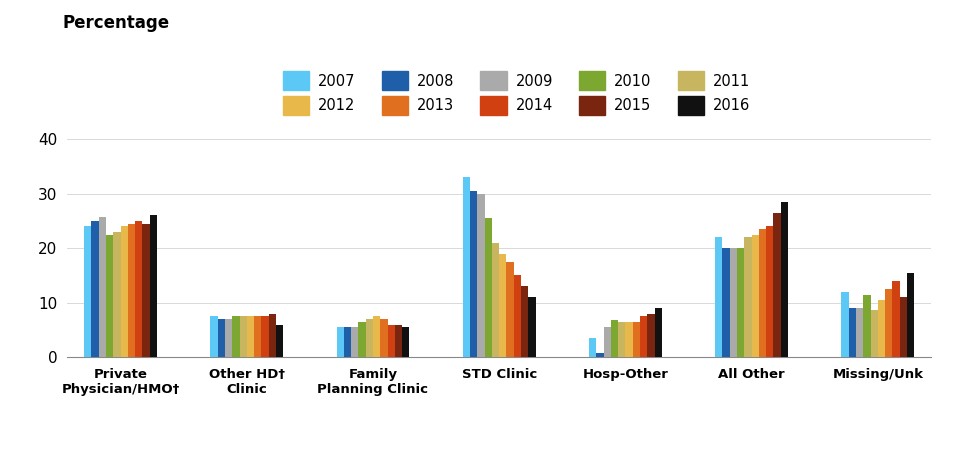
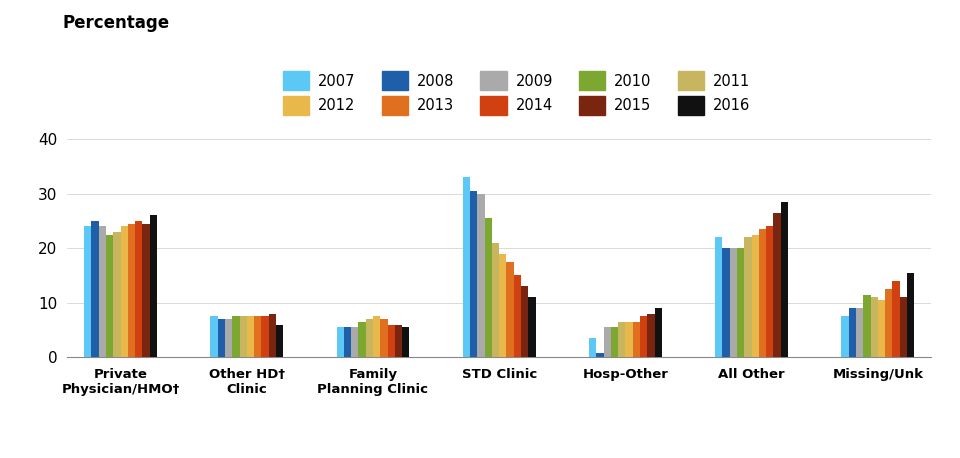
2009/Private Physician/HMO†: 25.8 -> 24.0
2010/Hosp-Other: 6.8 -> 5.5
2007/Missing/Unk: 12.0 -> 7.5
2011/Missing/Unk: 8.6 -> 11.0
